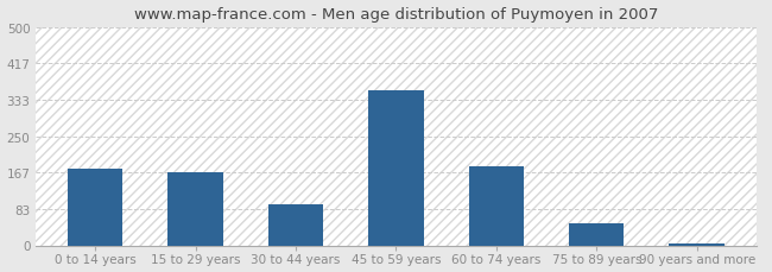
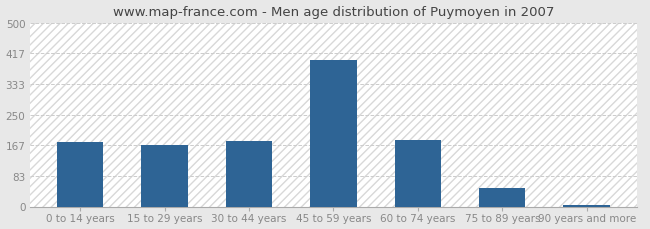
30 to 44 years: 95 -> 178
45 to 59 years: 355 -> 400
